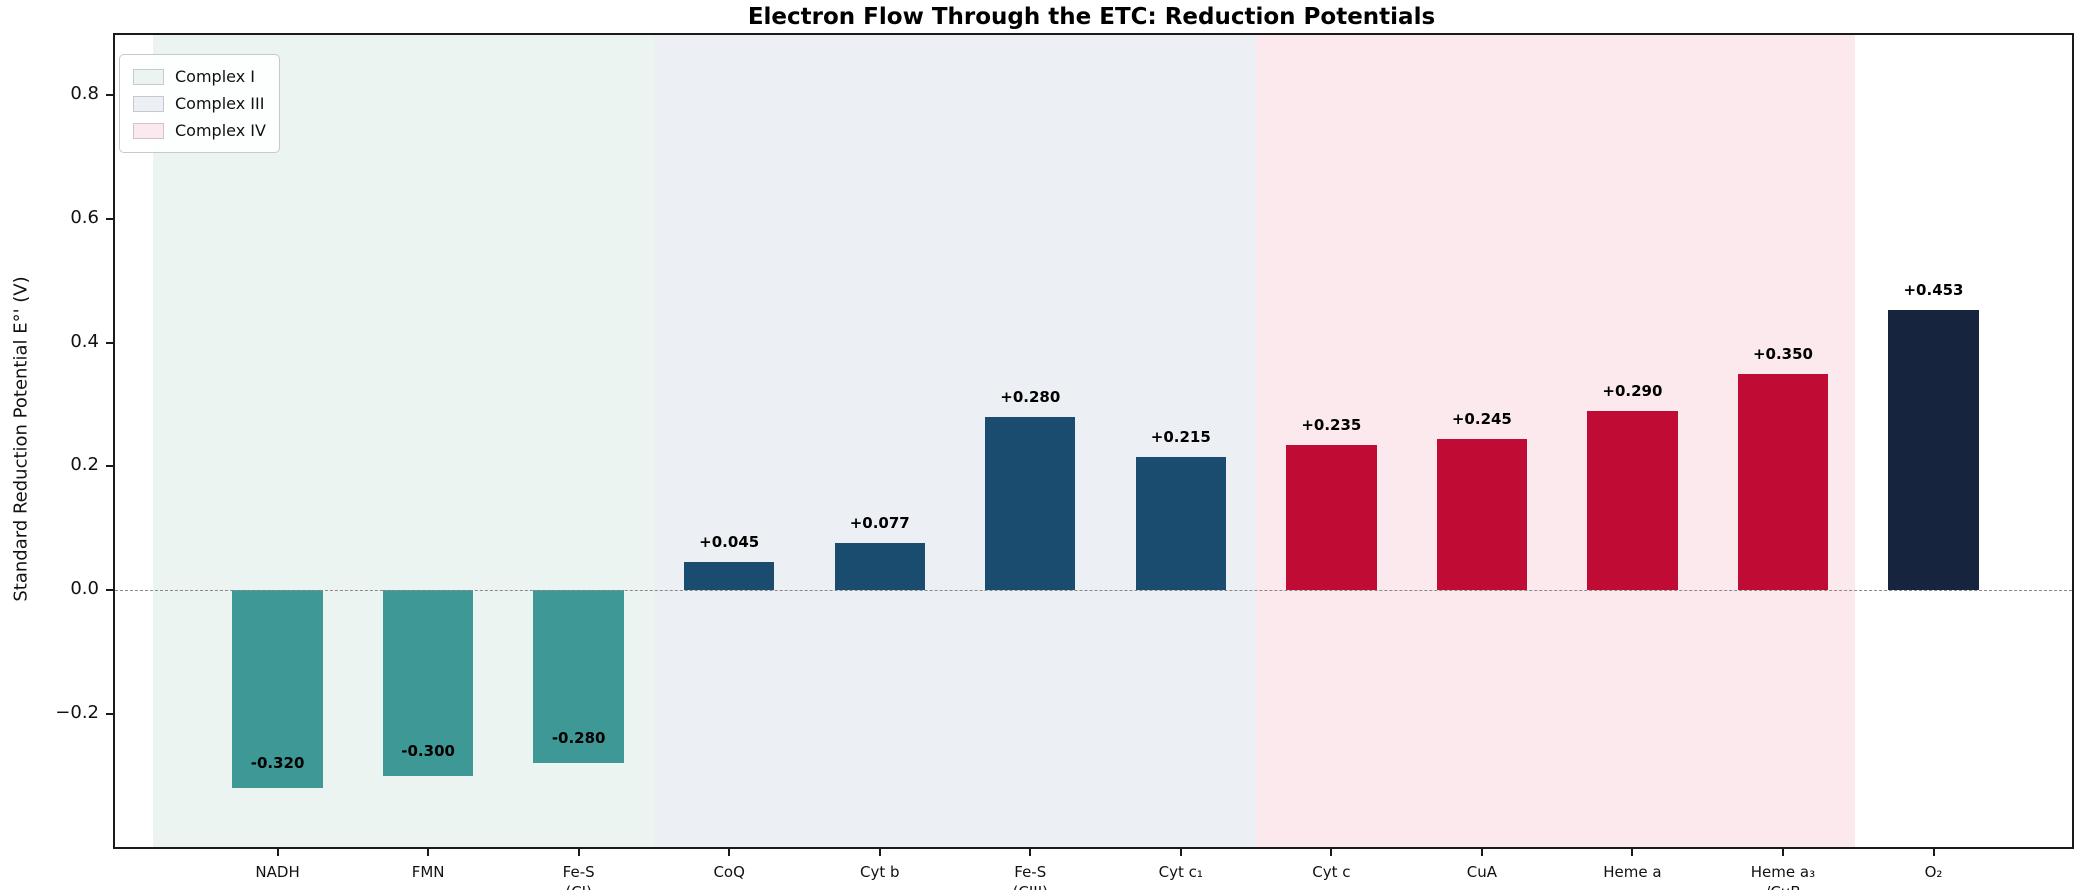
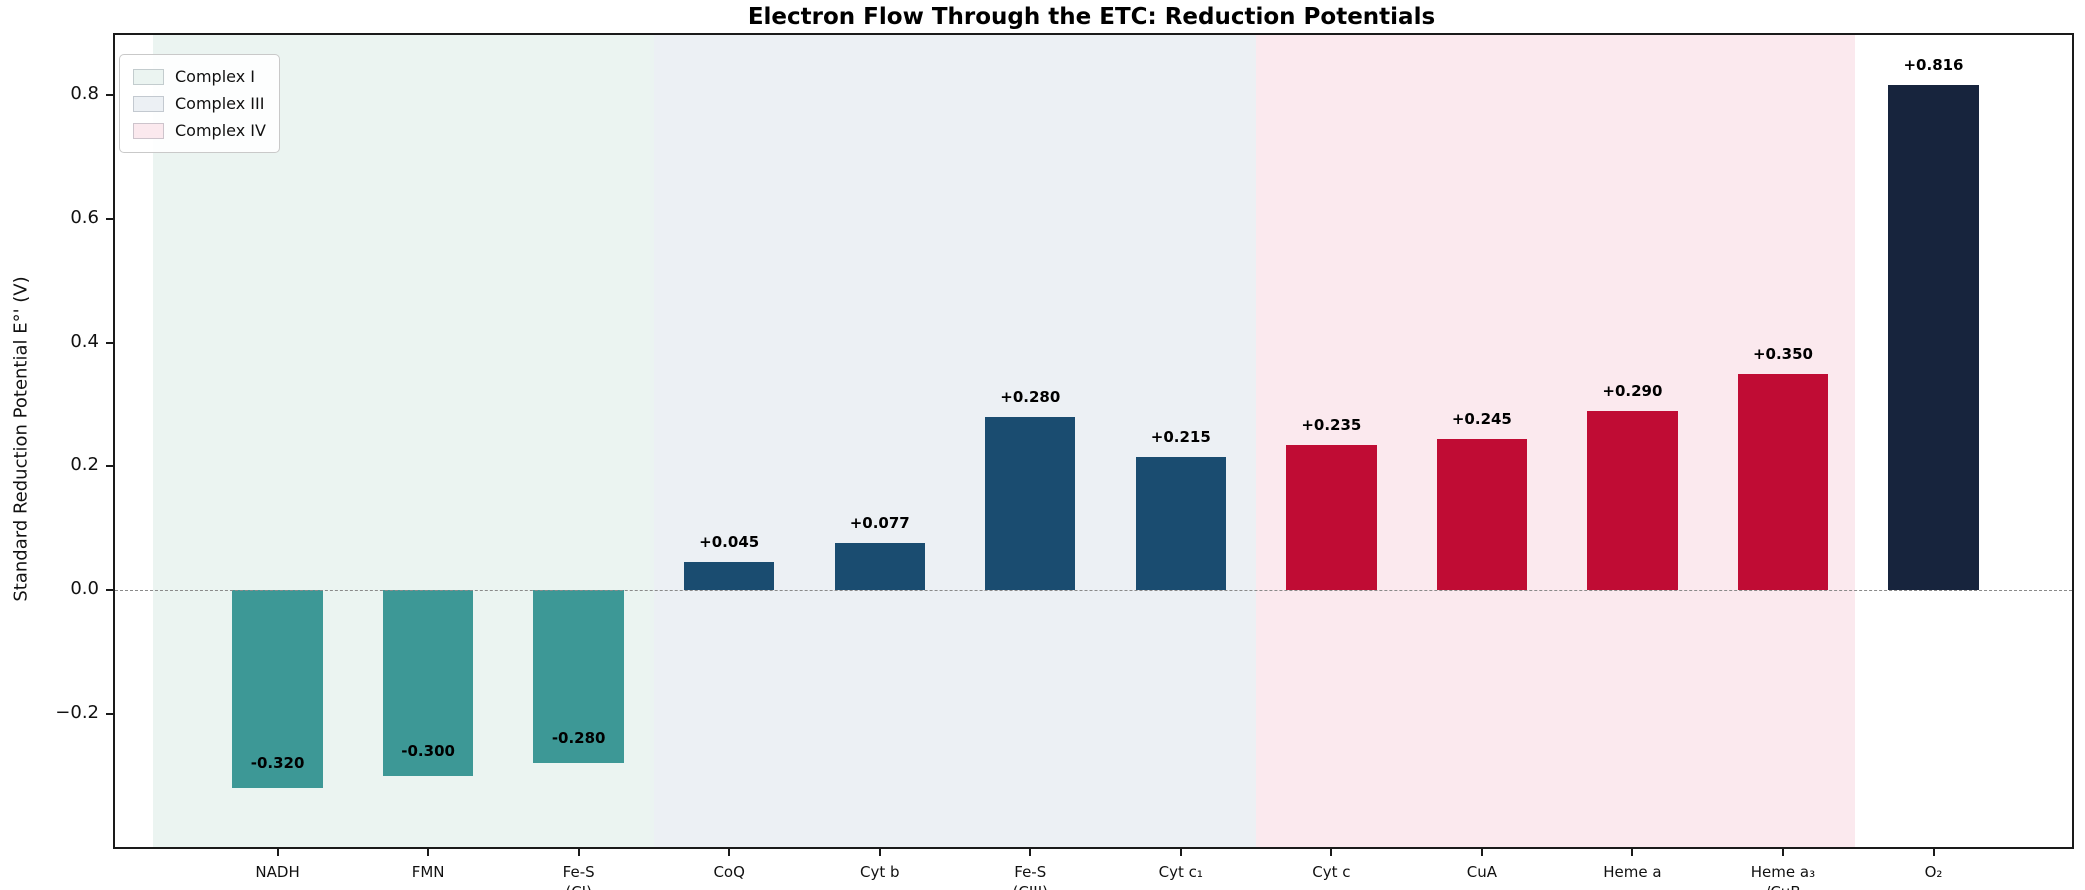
O₂: +0.453 -> +0.816
